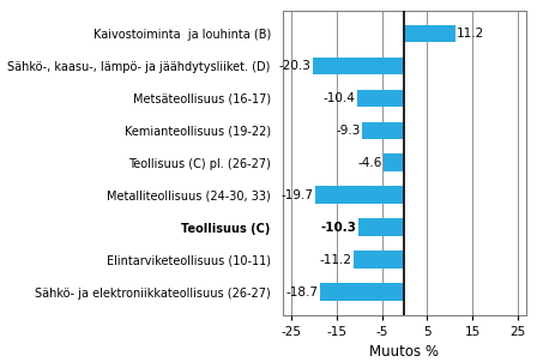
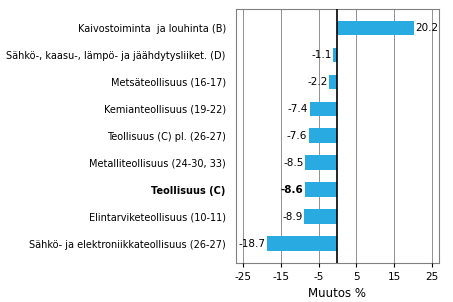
Kaivostoiminta ja louhinta (B): 11.2 -> 20.2
Sähkö-, kaasu-, lämpö- ja jäähdytysliiket. (D): -20.3 -> -1.1
Metsäteollisuus (16-17): -10.4 -> -2.2
Kemianteollisuus (19-22): -9.3 -> -7.4
Teollisuus (C) pl. (26-27): -4.6 -> -7.6
Metalliteollisuus (24-30, 33): -19.7 -> -8.5
Teollisuus (C): -10.3 -> -8.6
Elintarviketeollisuus (10-11): -11.2 -> -8.9
